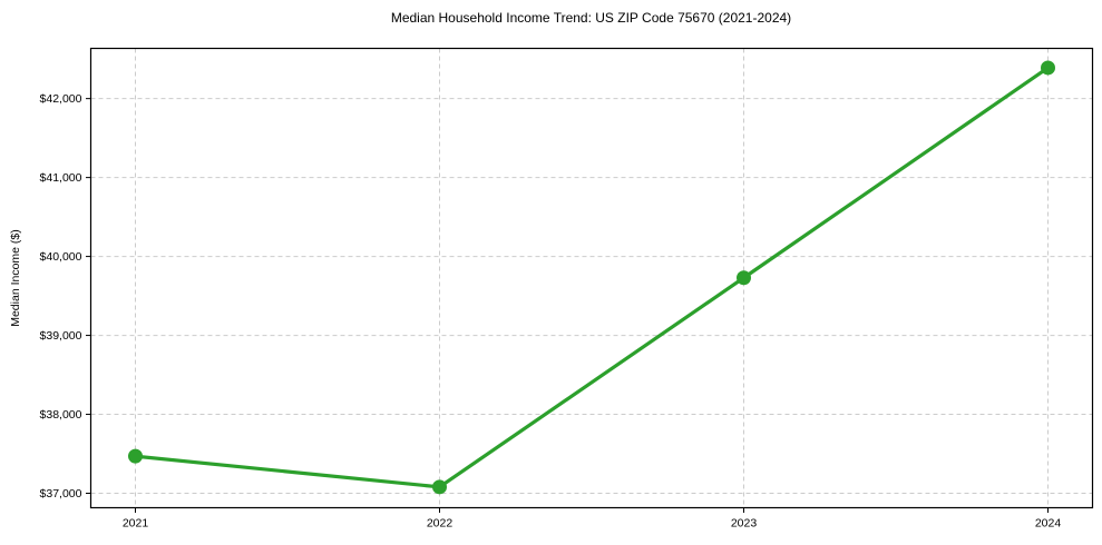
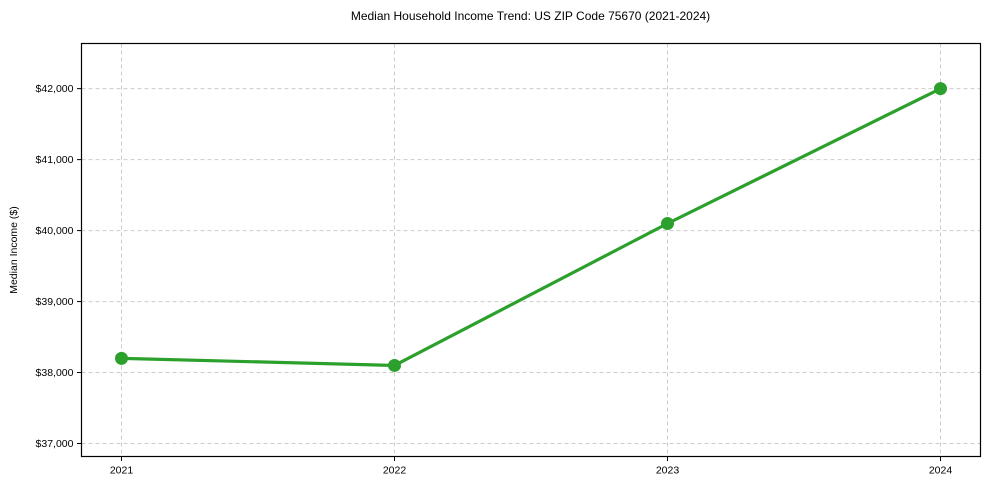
2021: $37500 -> $38200
2022: $37100 -> $38100
2023: $39700 -> $40100
2024: $42400 -> $42000
